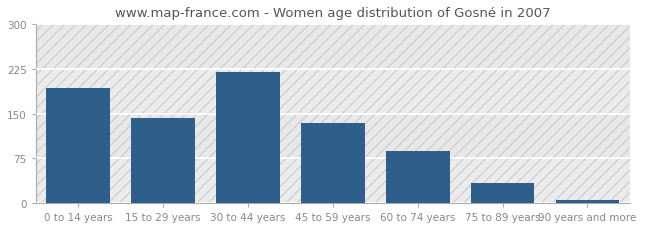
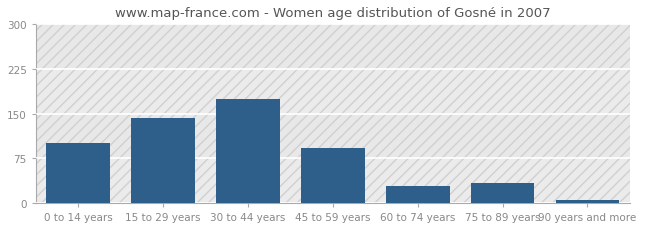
0 to 14 years: 193 -> 100
30 to 44 years: 220 -> 174
45 to 59 years: 135 -> 92
60 to 74 years: 88 -> 28
